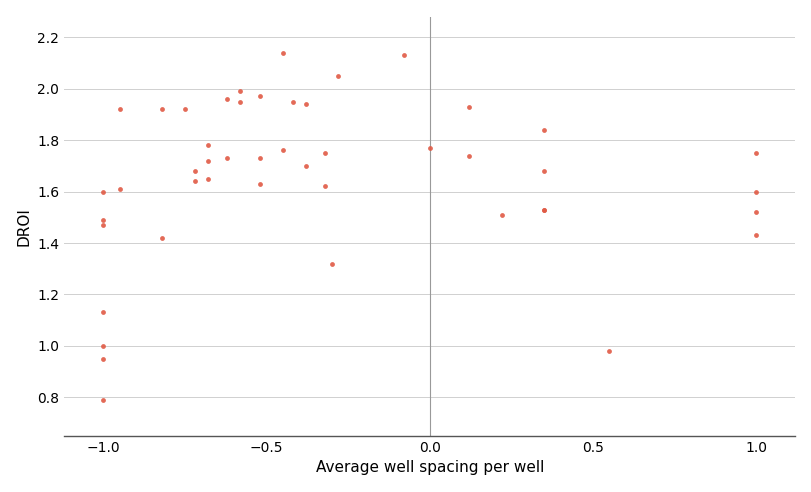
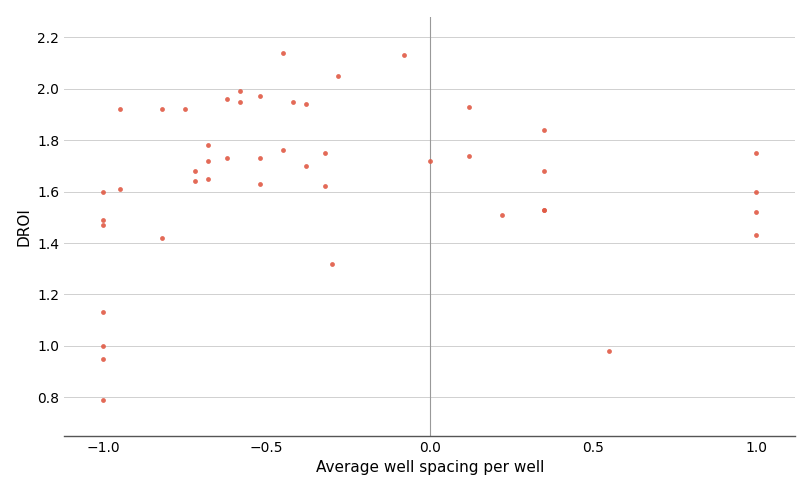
0.0: 1.77 -> 1.72
